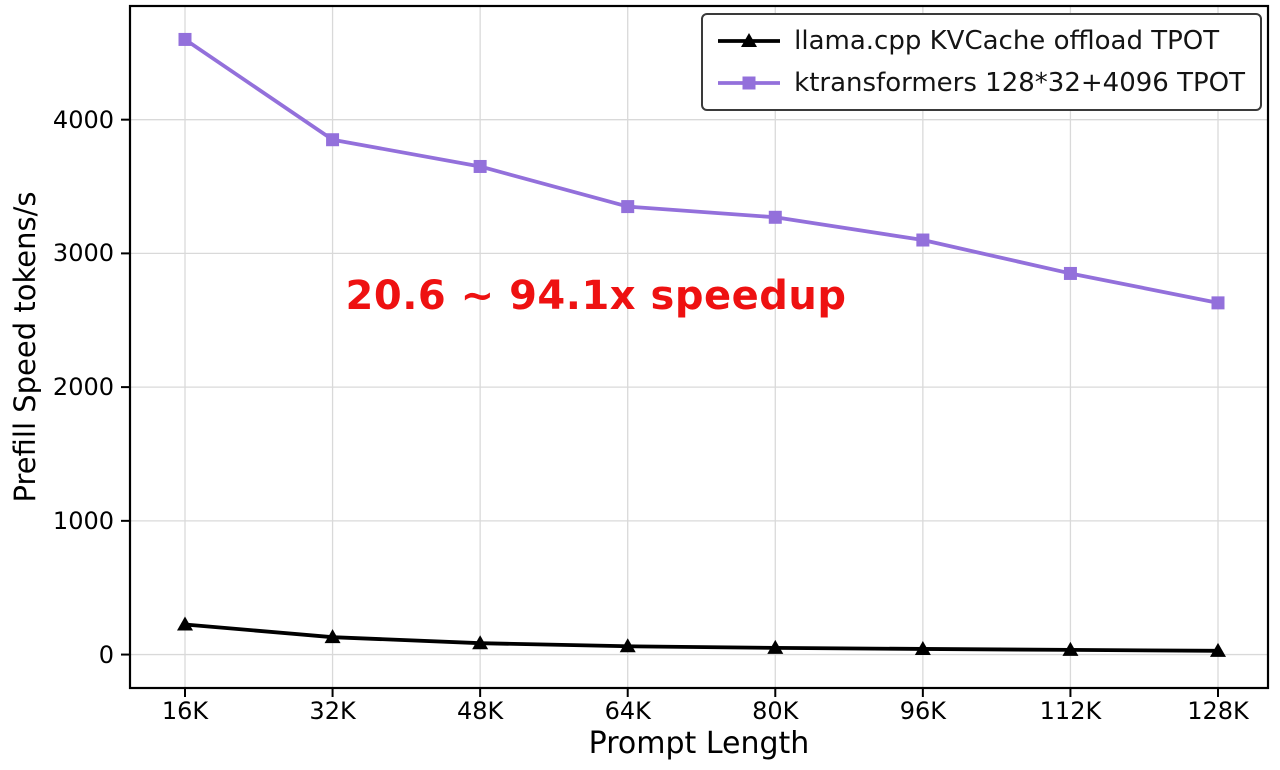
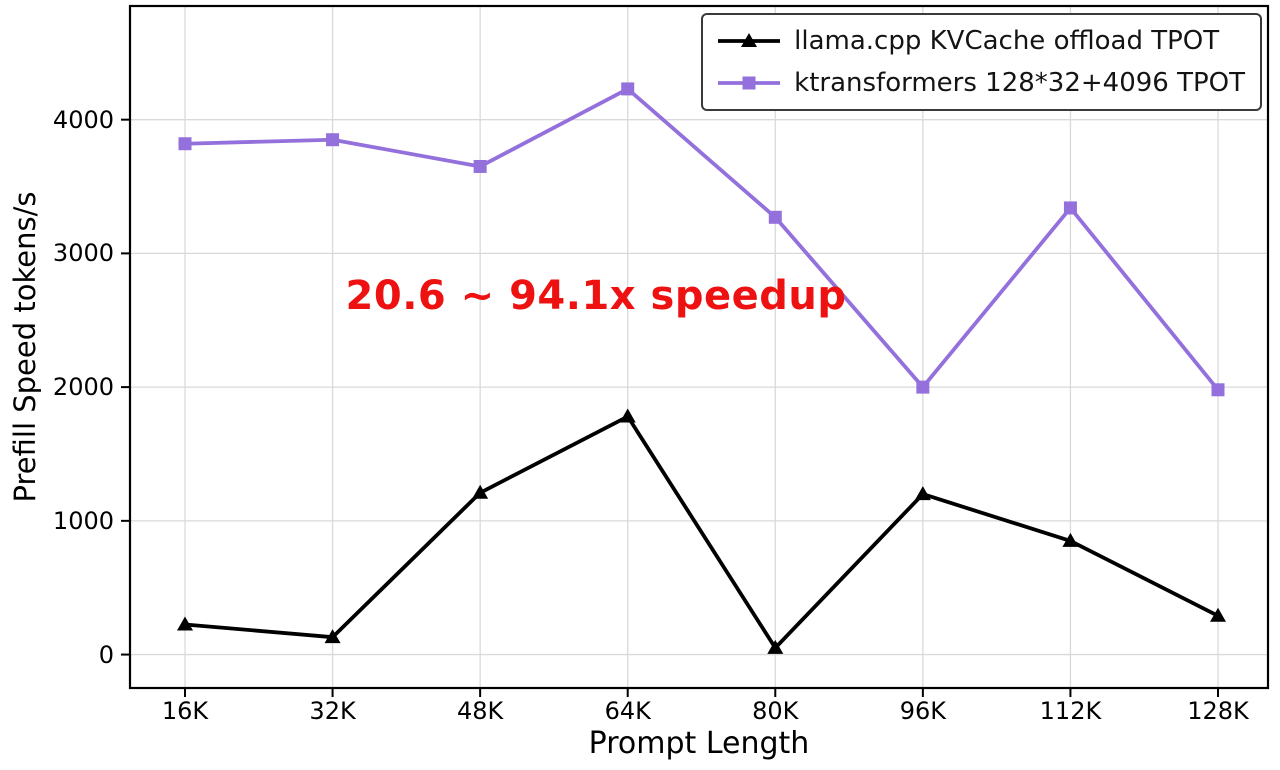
ktransformers 128*32+4096 TPOT/16K: 4600 -> 3820
llama.cpp KVCache offload TPOT/48K: 80 -> 1210
llama.cpp KVCache offload TPOT/64K: 60 -> 1780
ktransformers 128*32+4096 TPOT/64K: 3350 -> 4230
llama.cpp KVCache offload TPOT/96K: 40 -> 1200
ktransformers 128*32+4096 TPOT/96K: 3100 -> 2000
llama.cpp KVCache offload TPOT/112K: 40 -> 850
ktransformers 128*32+4096 TPOT/112K: 2850 -> 3340
llama.cpp KVCache offload TPOT/128K: 30 -> 290
ktransformers 128*32+4096 TPOT/128K: 2630 -> 1980
